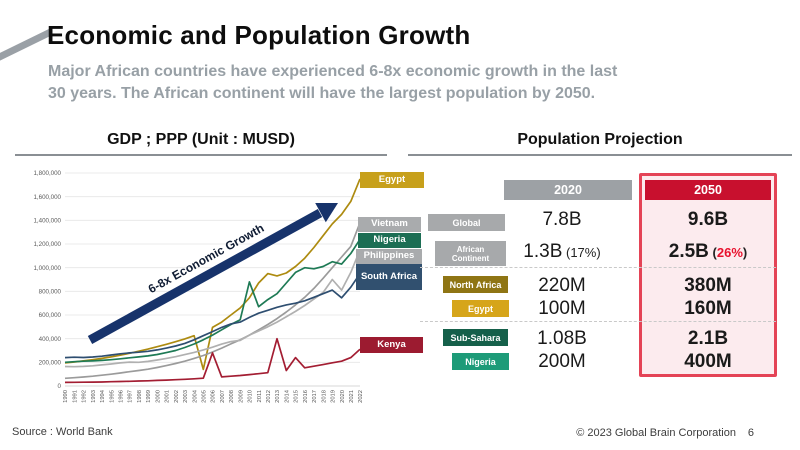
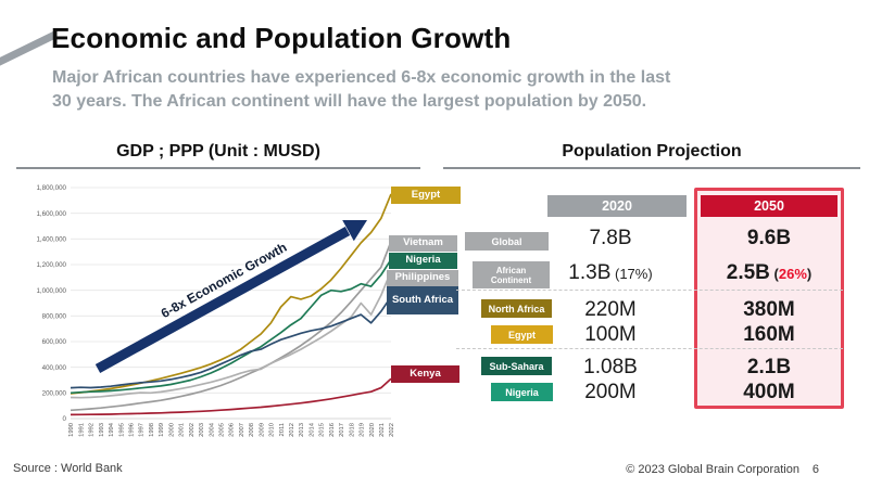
Egypt/2005: 140000 -> 460000
Kenya/2006: 280000 -> 70000
Nigeria/2010: 880000 -> 620000
Kenya/2013: 400000 -> 120000
Kenya/2015: 240000 -> 140000
